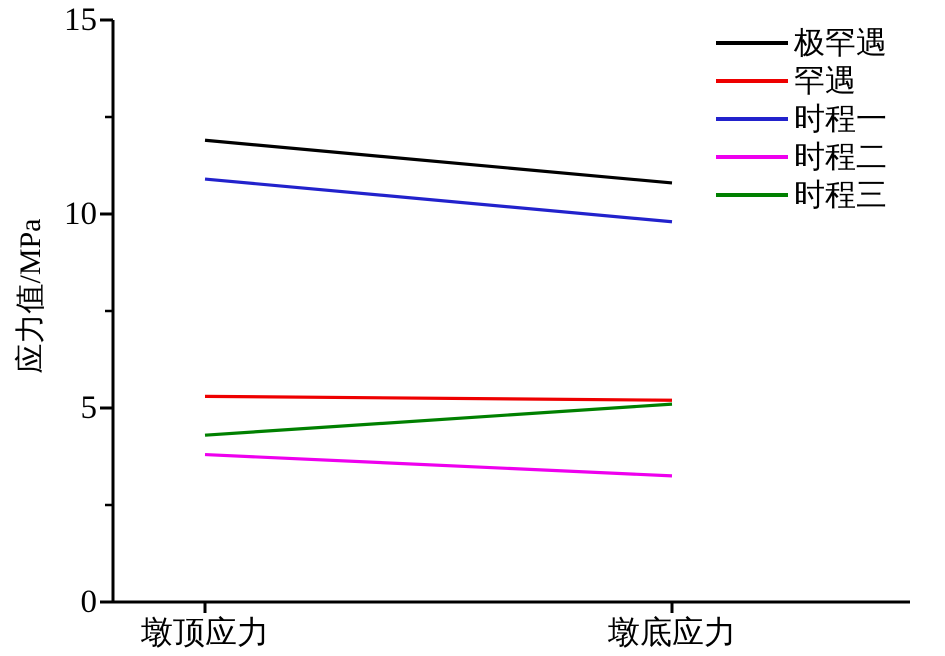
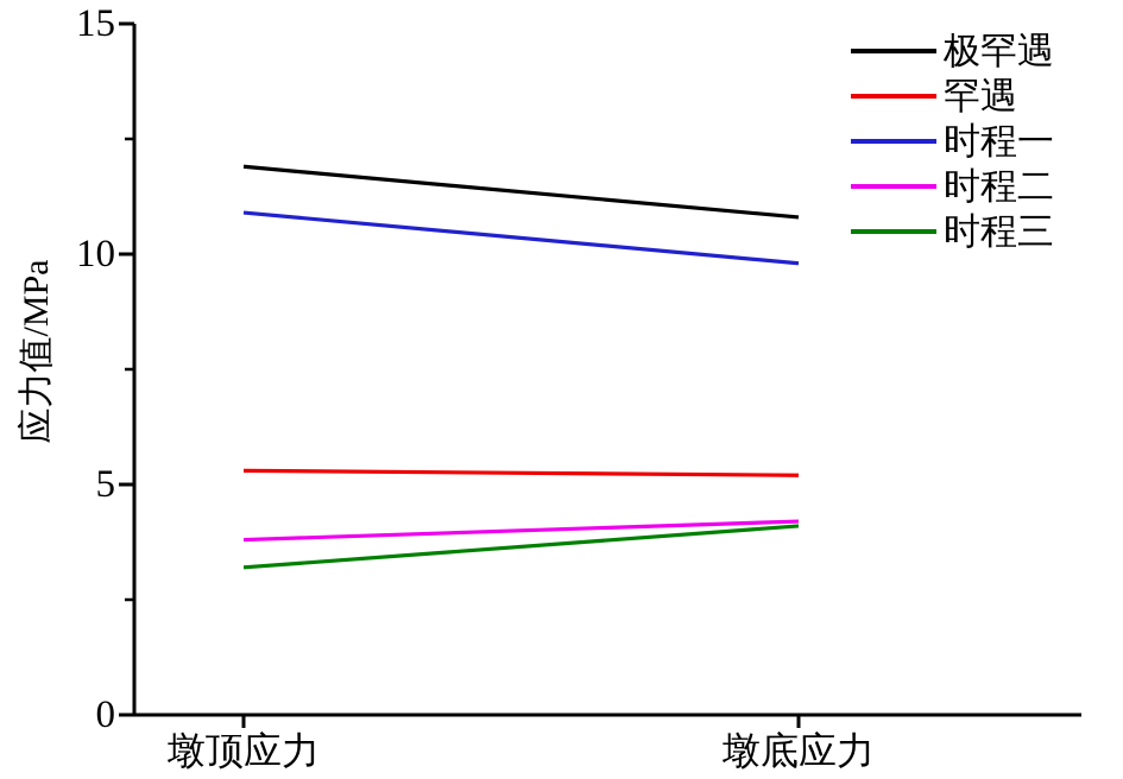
时程三/墩顶应力: 4.3 -> 3.2
时程二/墩底应力: 3.2 -> 4.2
时程三/墩底应力: 5.1 -> 4.1
